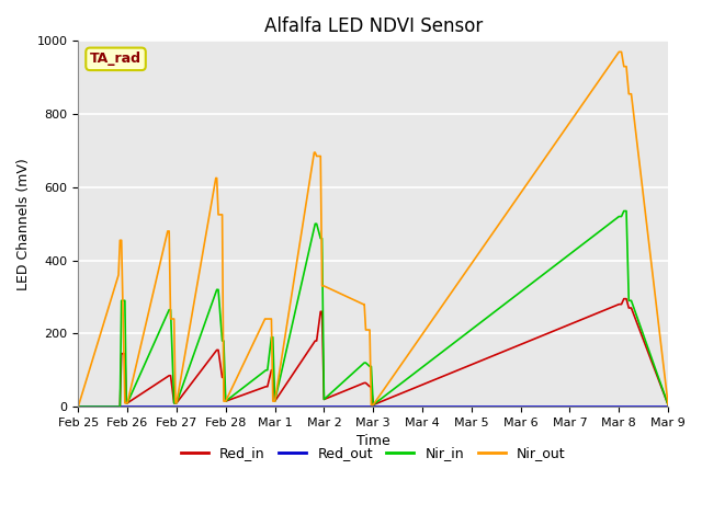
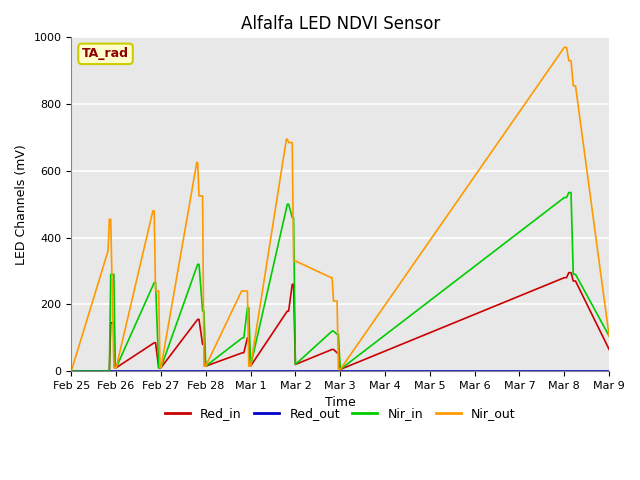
Red_in/Mar 9: 5 -> 65
Nir_in/Mar 9: 5 -> 105
Nir_out/Mar 9: 5 -> 105
